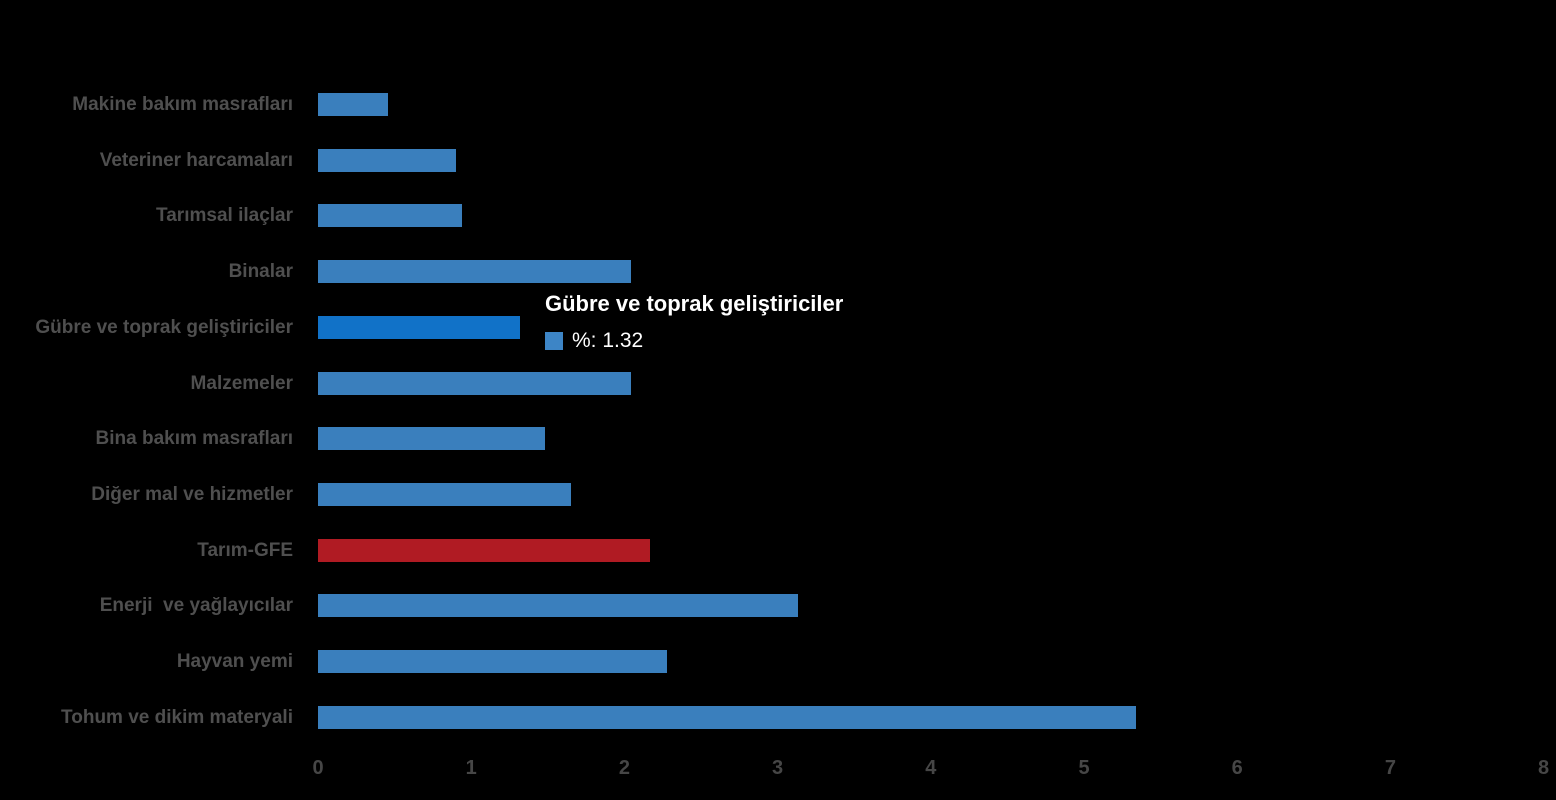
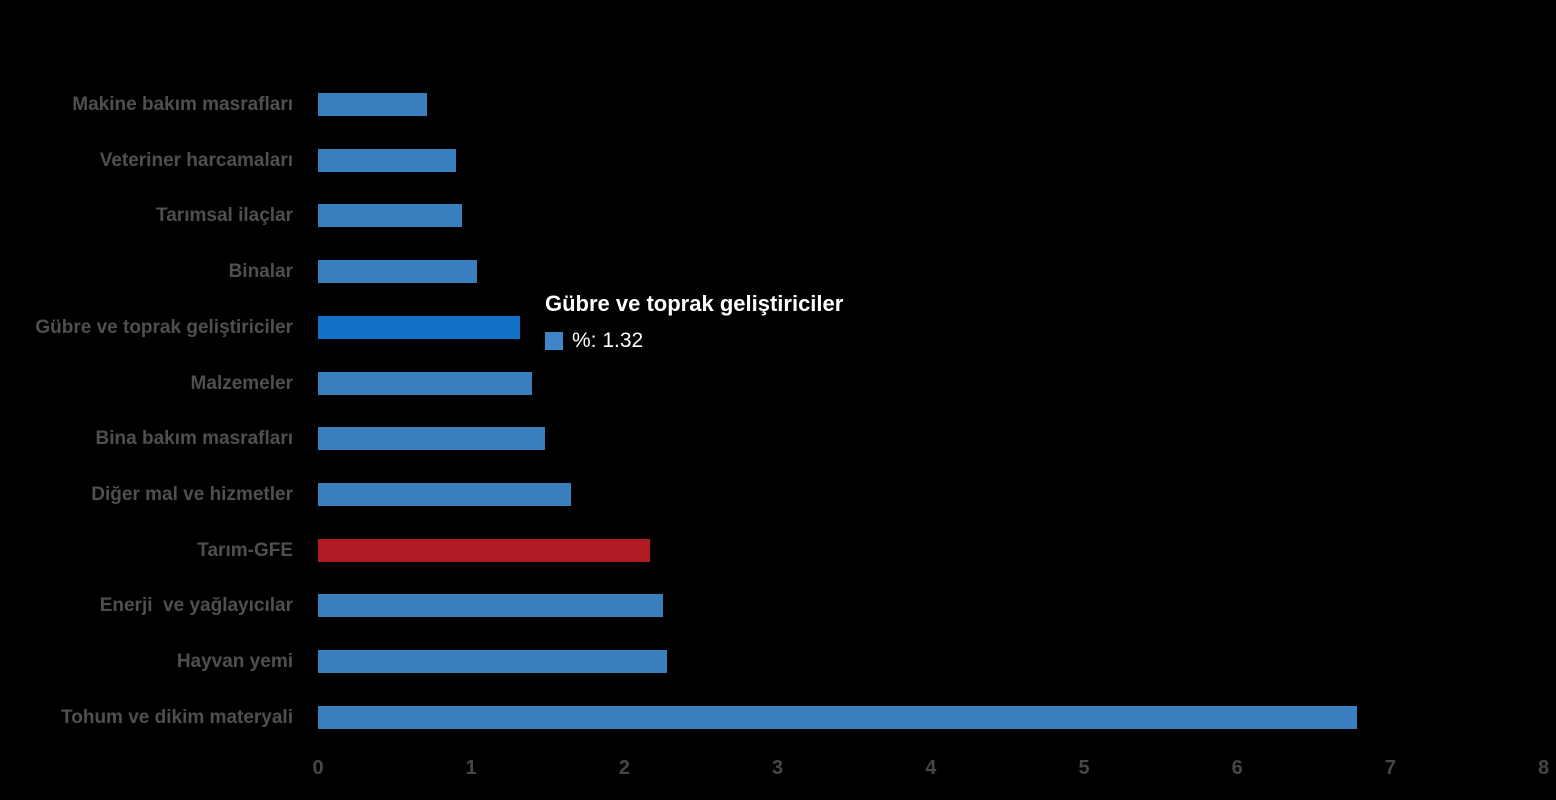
Makine bakım masrafları: 0.46 -> 0.71
Binalar: 2.04 -> 1.04
Malzemeler: 2.04 -> 1.40
Enerji ve yağlayıcılar: 3.13 -> 2.25
Tohum ve dikim materyali: 5.34 -> 6.78
